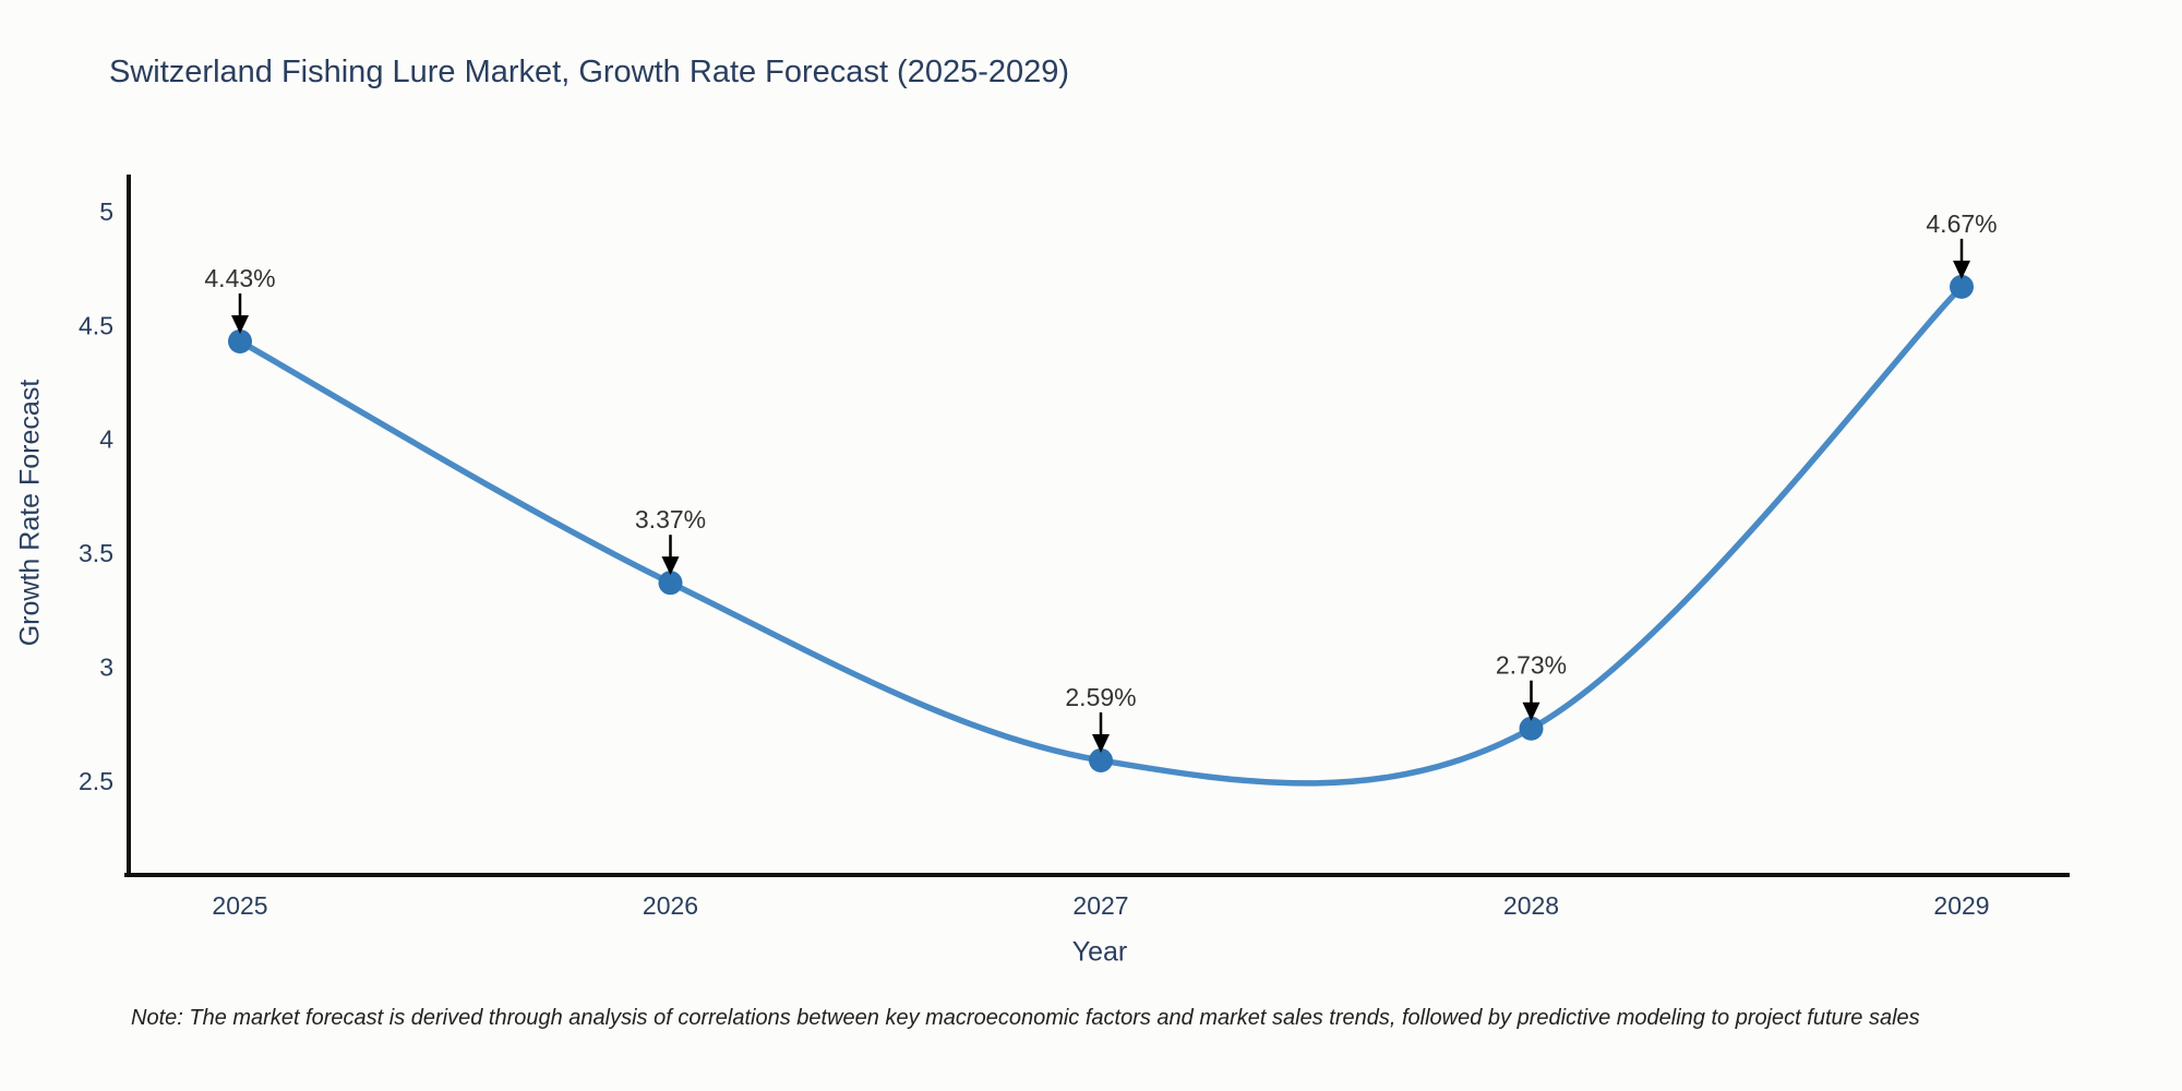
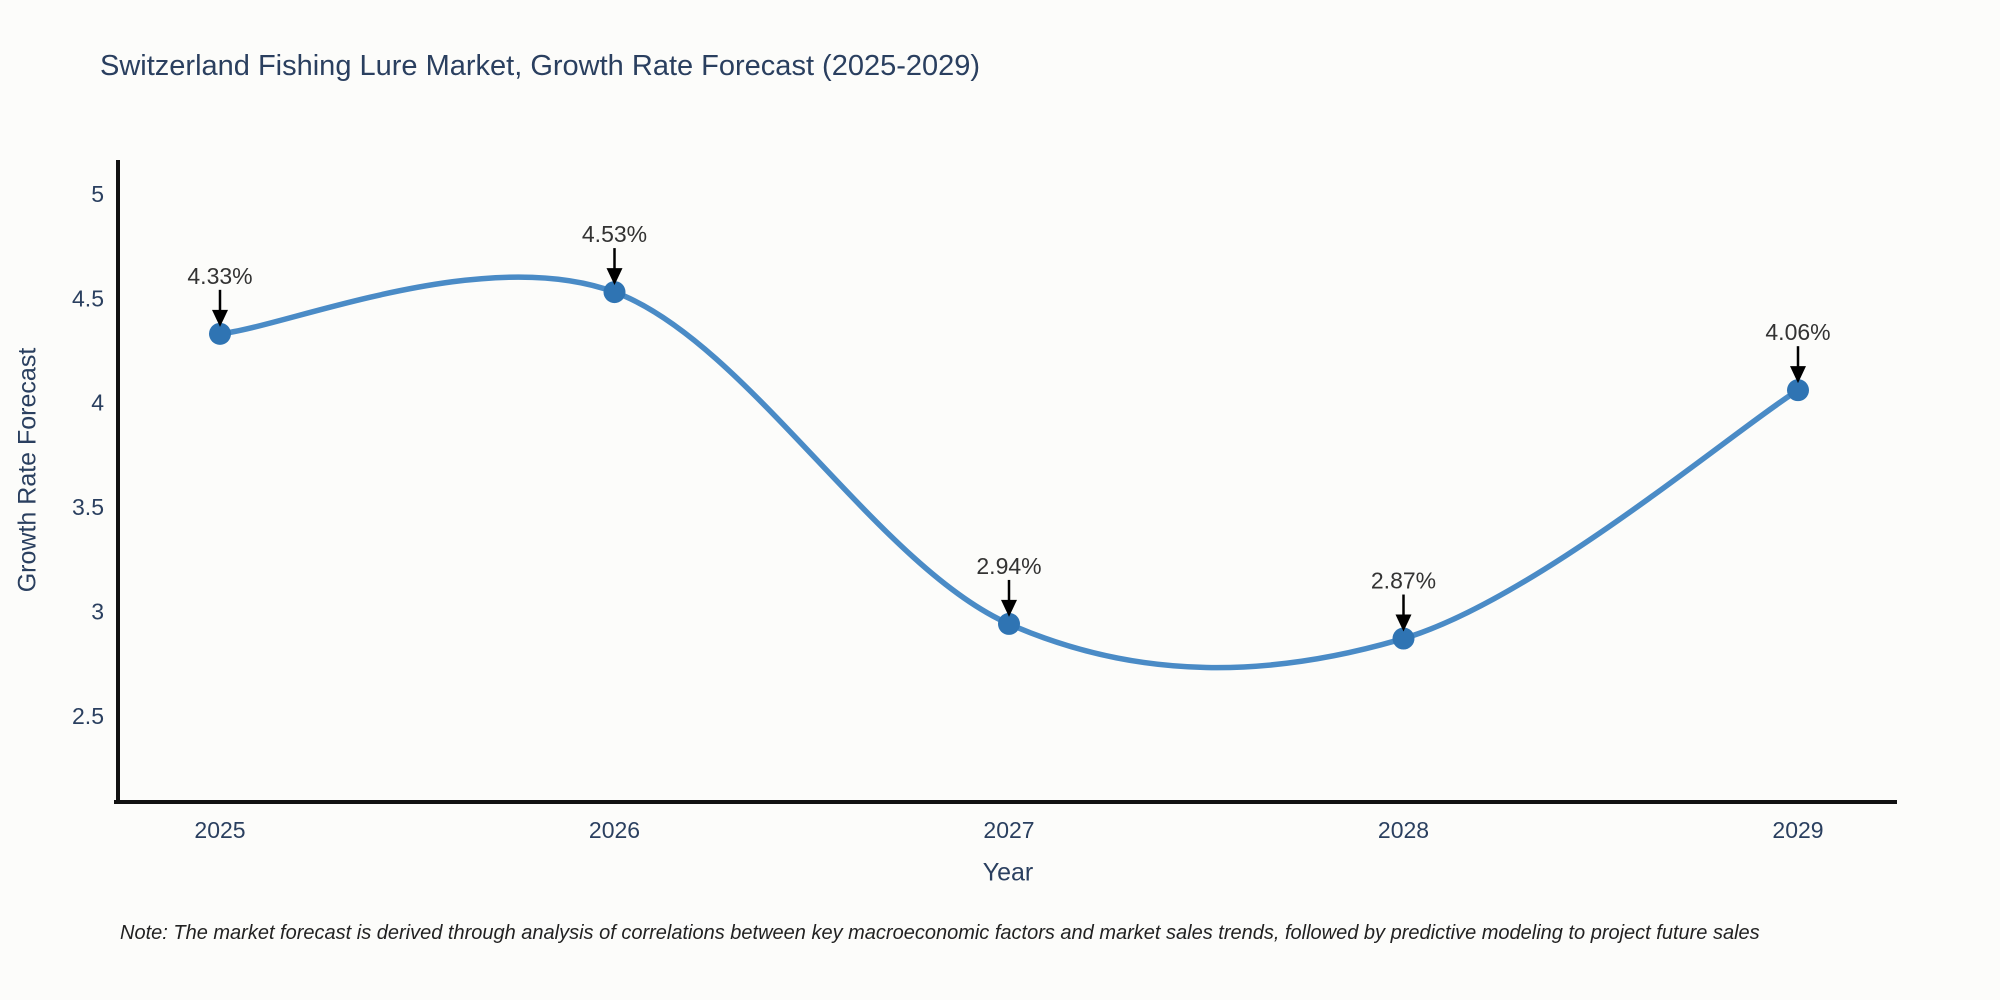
2025: 4.43% -> 4.33%
2026: 3.37% -> 4.53%
2027: 2.59% -> 2.94%
2028: 2.73% -> 2.87%
2029: 4.67% -> 4.06%
